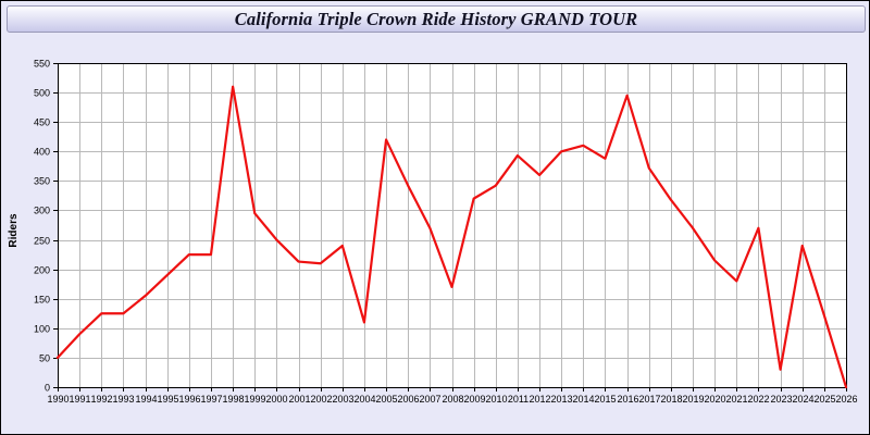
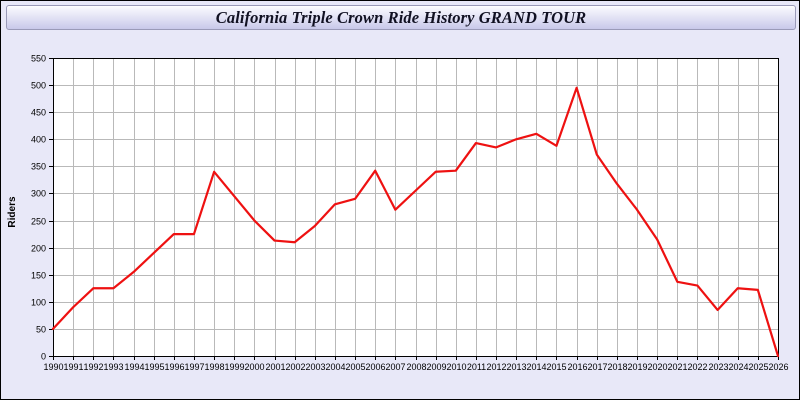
1998: 510 -> 340
2004: 110 -> 280
2005: 420 -> 290
2008: 170 -> 300
2009: 320 -> 340
2012: 360 -> 380
2021: 180 -> 140
2022: 270 -> 130
2023: 30 -> 80
2024: 240 -> 120
